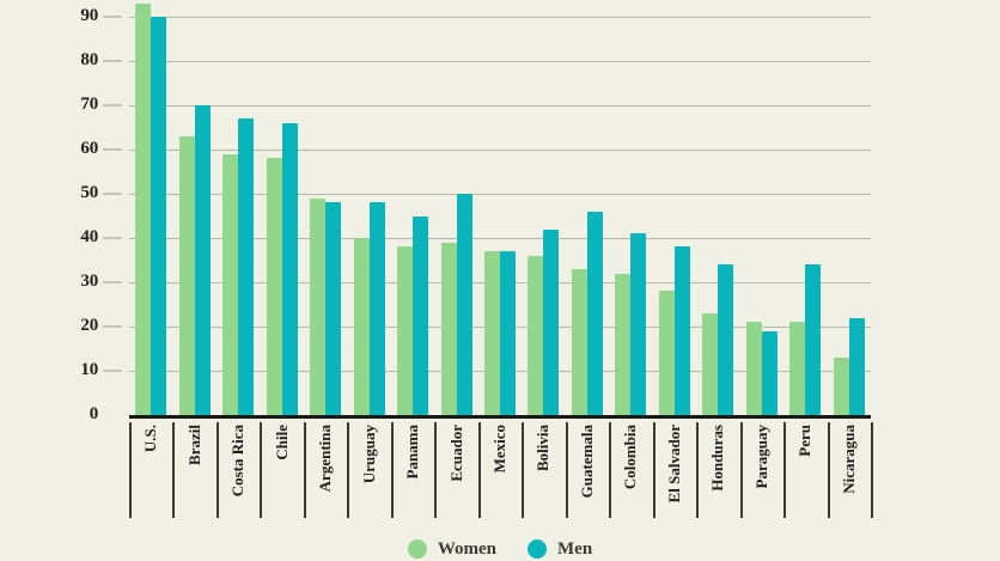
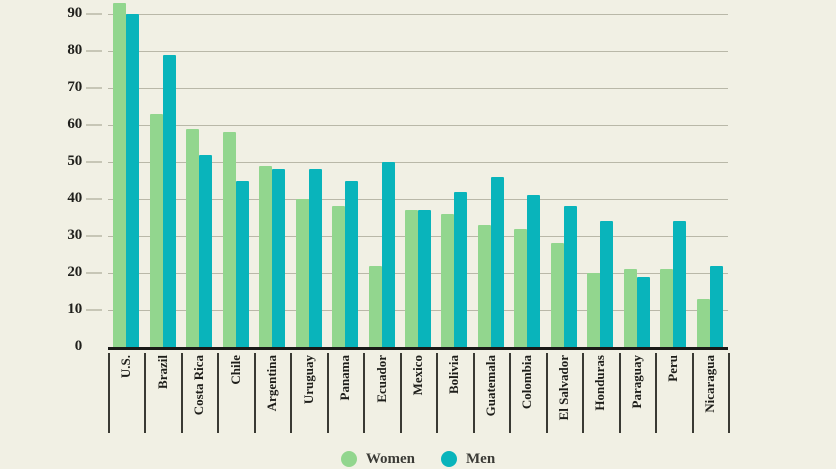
Men/Brazil: 70 -> 79
Men/Costa Rica: 67 -> 52
Men/Chile: 66 -> 45
Women/Ecuador: 39 -> 22
Women/Honduras: 23 -> 20
